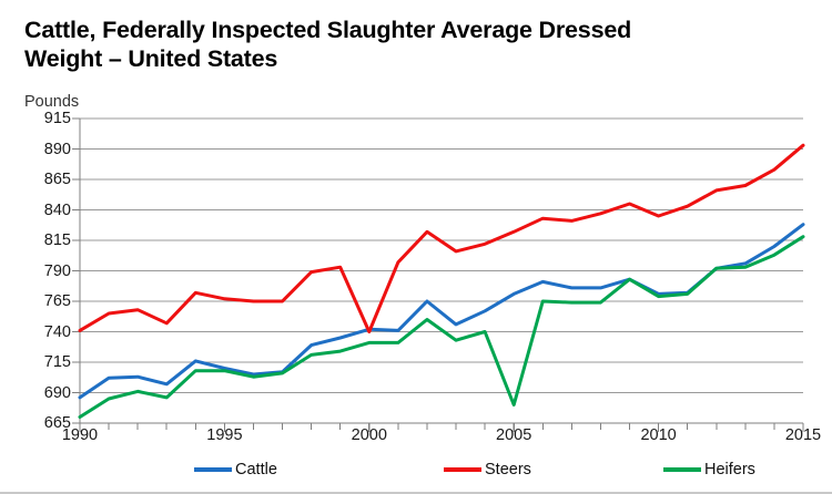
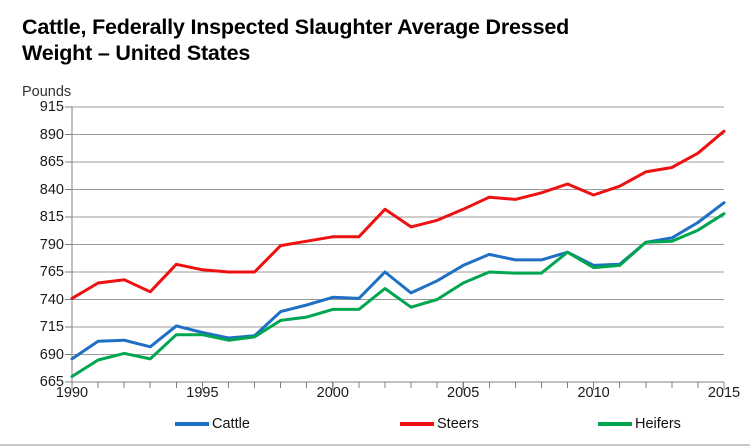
Steers/2000: 740 -> 797
Heifers/2005: 680 -> 755
